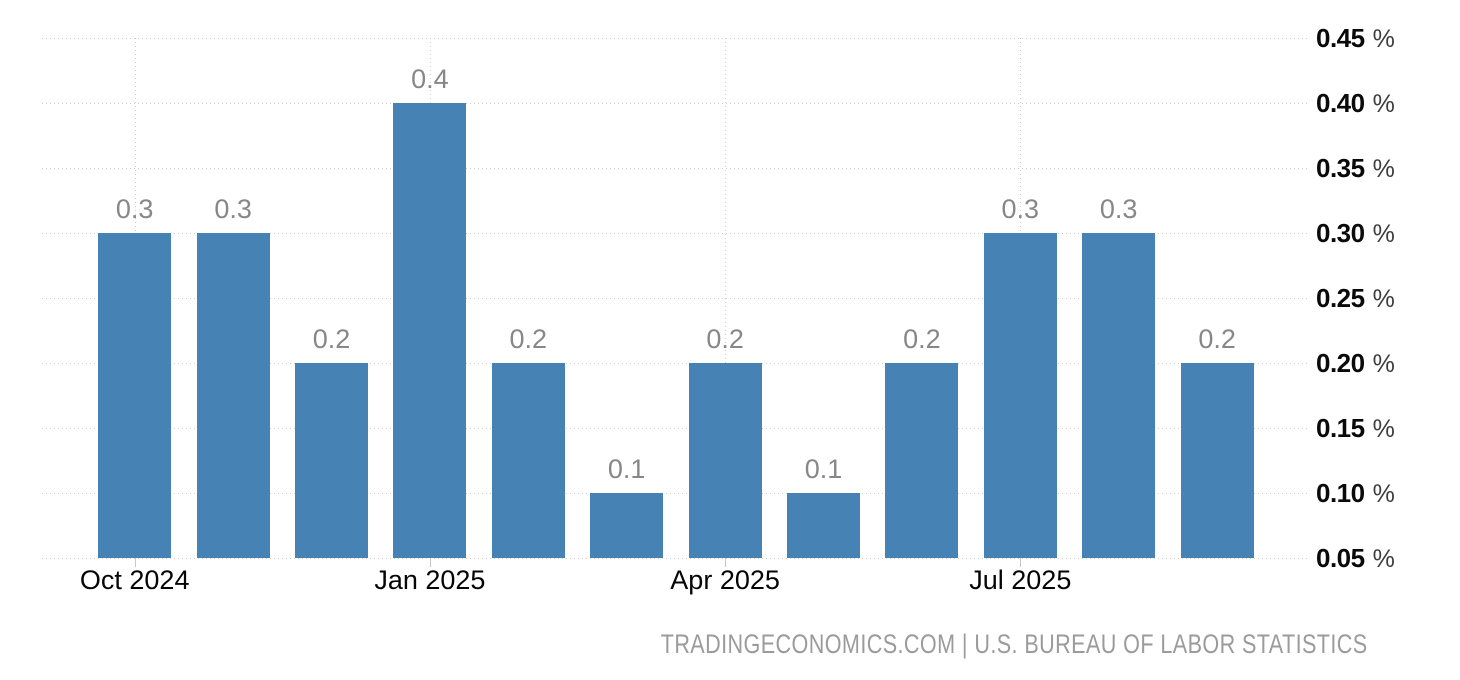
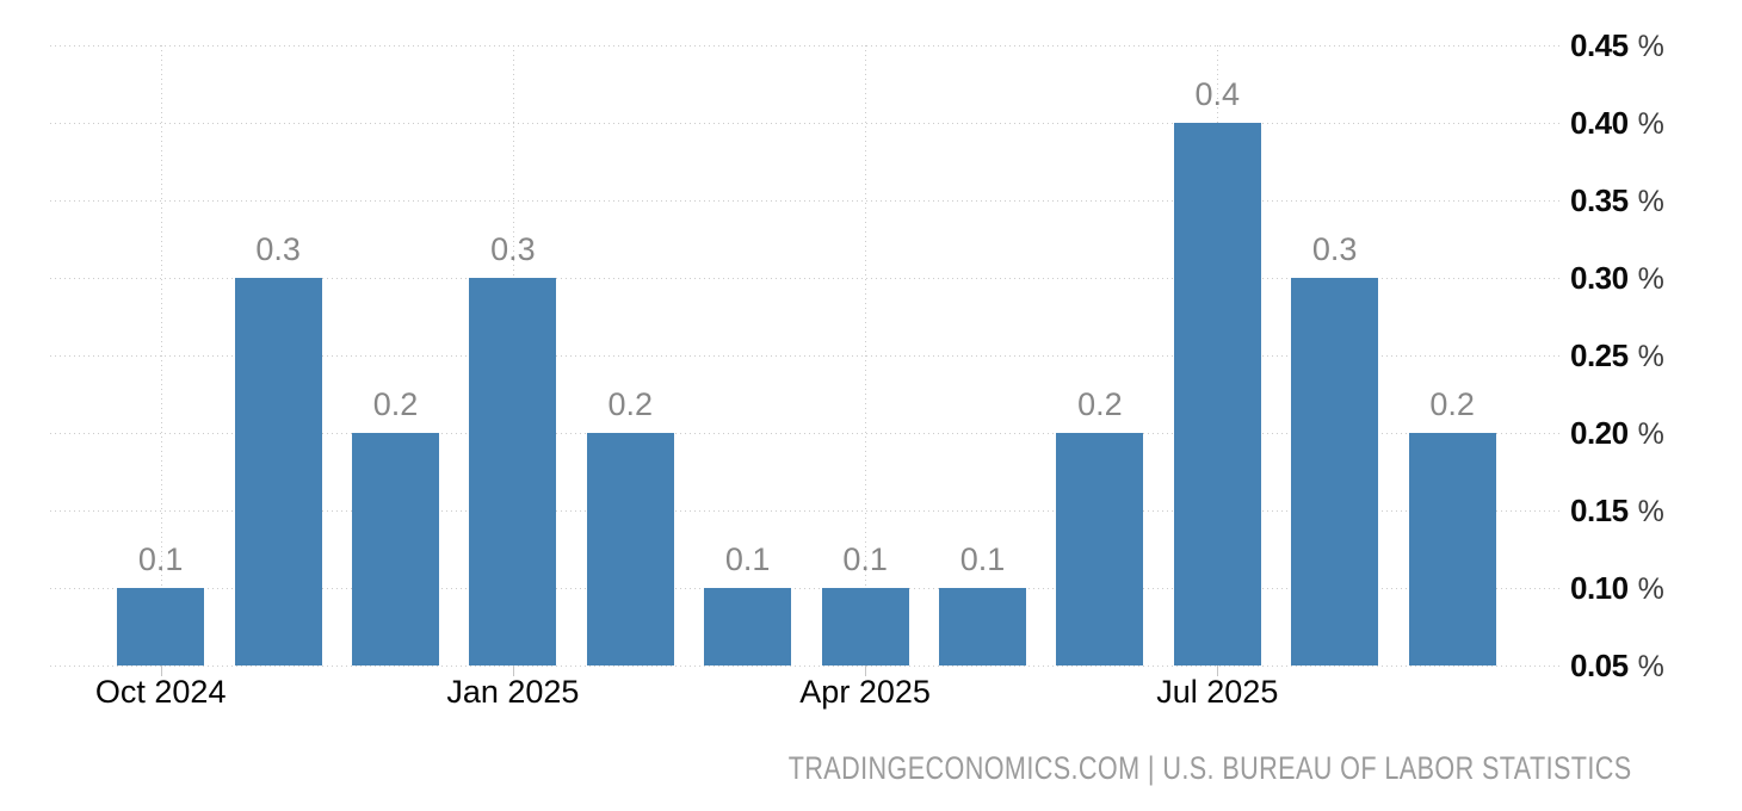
Oct 2024: 0.3 -> 0.1
Jan 2025: 0.4 -> 0.3
Apr 2025: 0.2 -> 0.1
Jul 2025: 0.3 -> 0.4
